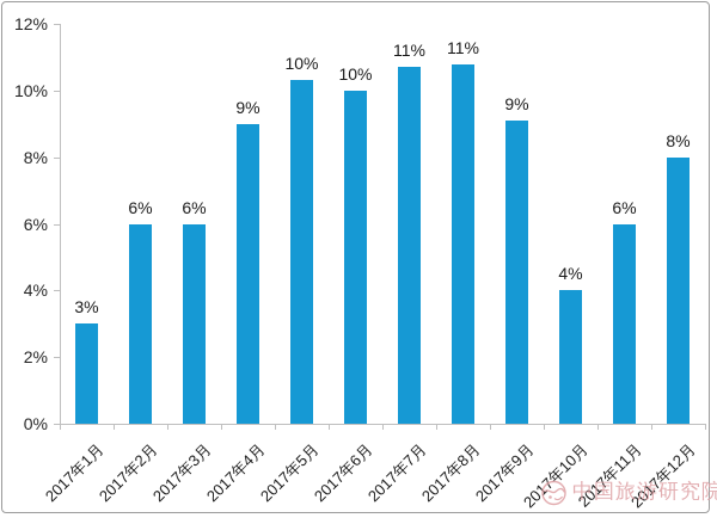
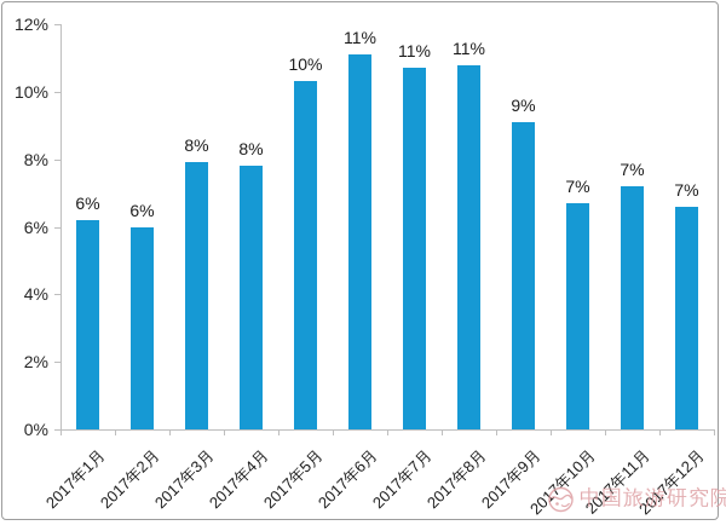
2017年1月: 3% -> 6%
2017年3月: 6% -> 8%
2017年4月: 9% -> 8%
2017年6月: 10% -> 11%
2017年10月: 4% -> 7%
2017年11月: 6% -> 7%
2017年12月: 8% -> 7%
